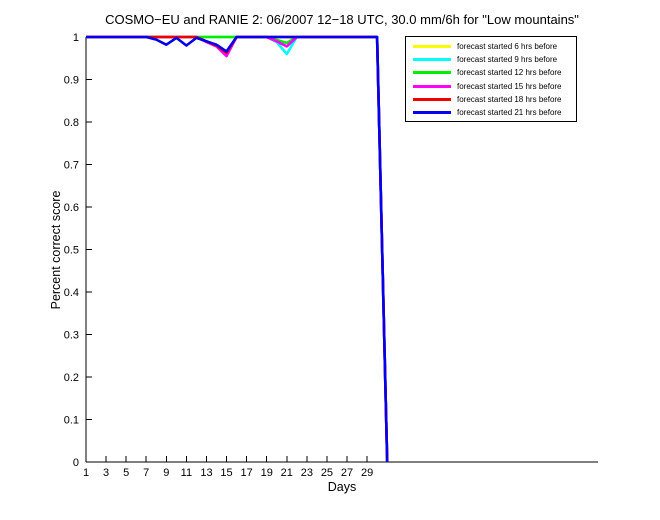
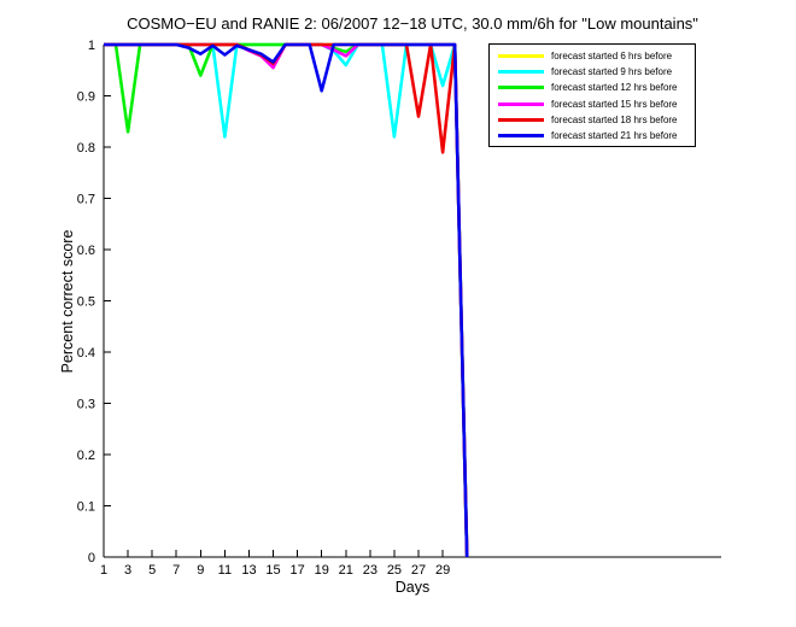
forecast started 12 hrs before/3: 1.00 -> 0.83
forecast started 12 hrs before/9: 1.00 -> 0.94
forecast started 9 hrs before/11: 1.00 -> 0.82
forecast started 21 hrs before/19: 1.00 -> 0.91
forecast started 9 hrs before/25: 1.00 -> 0.82
forecast started 18 hrs before/27: 1.00 -> 0.86
forecast started 9 hrs before/29: 1.00 -> 0.92
forecast started 18 hrs before/29: 1.00 -> 0.79
